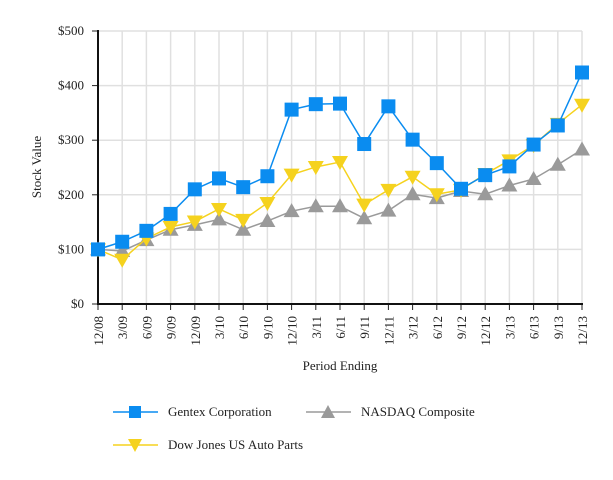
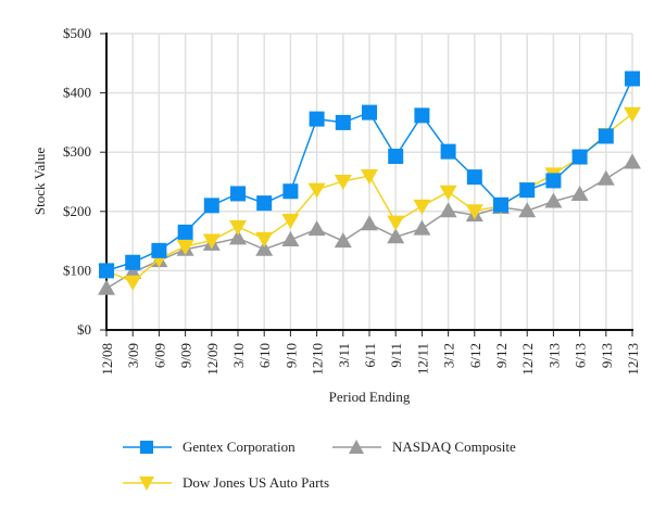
NASDAQ Composite/12/08: $100 -> $70
Gentex Corporation/3/11: $370 -> $350
NASDAQ Composite/3/11: $180 -> $150
